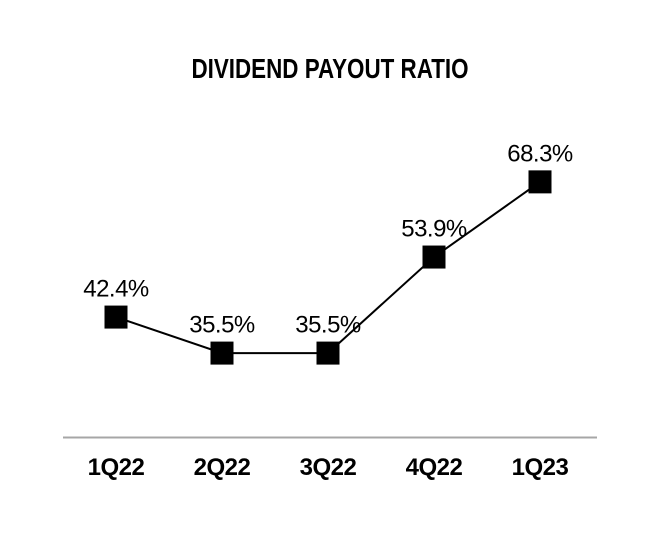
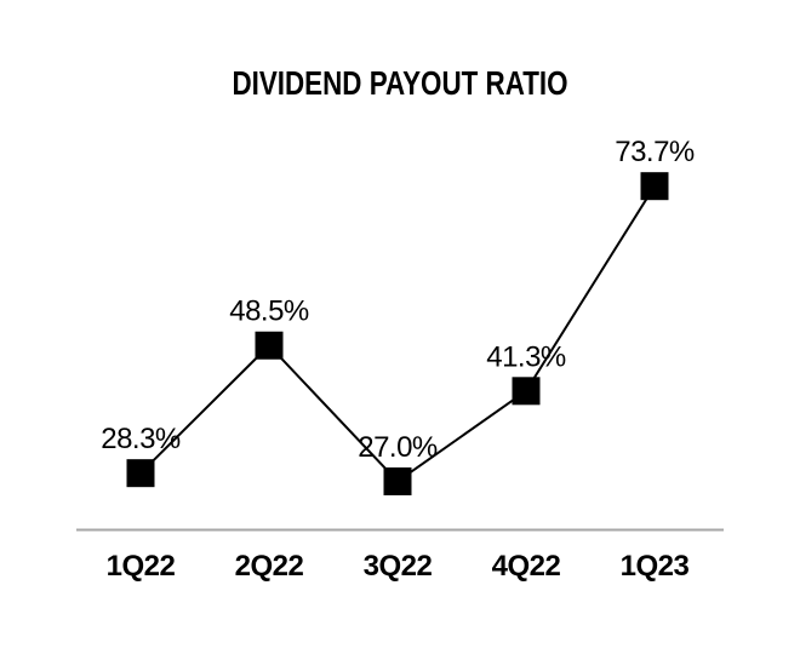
1Q22: 42.4% -> 28.3%
2Q22: 35.5% -> 48.5%
3Q22: 35.5% -> 27.0%
4Q22: 53.9% -> 41.3%
1Q23: 68.3% -> 73.7%
